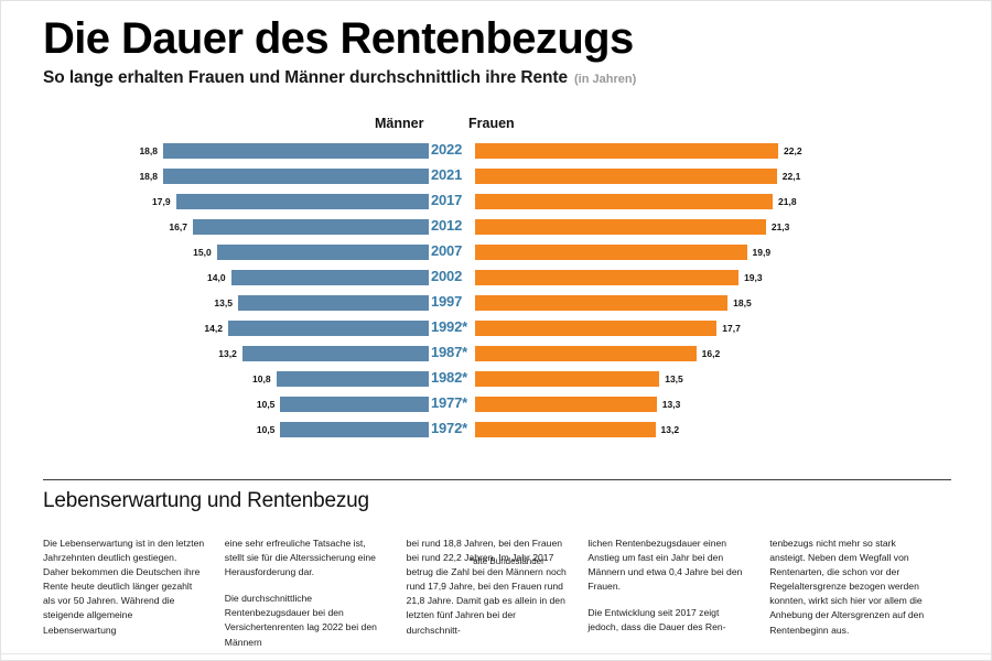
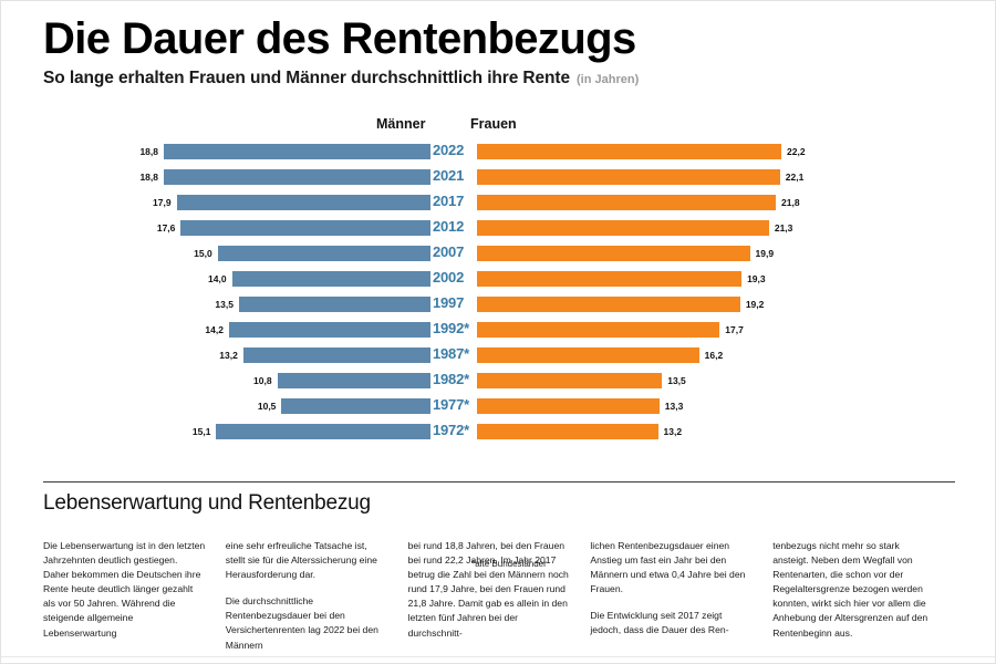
Männer/2012: 16,7 -> 17,6
Frauen/1997: 18,5 -> 19,2
Männer/1972*: 10,5 -> 15,1
